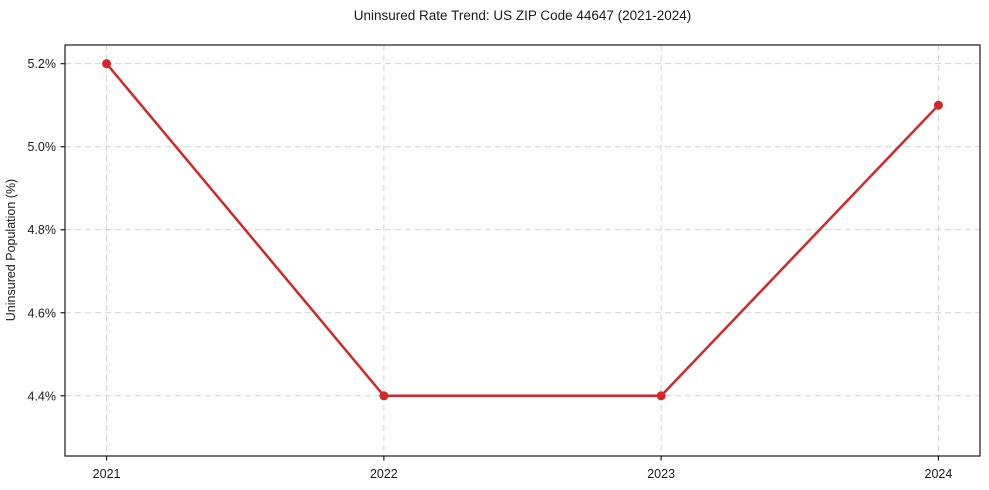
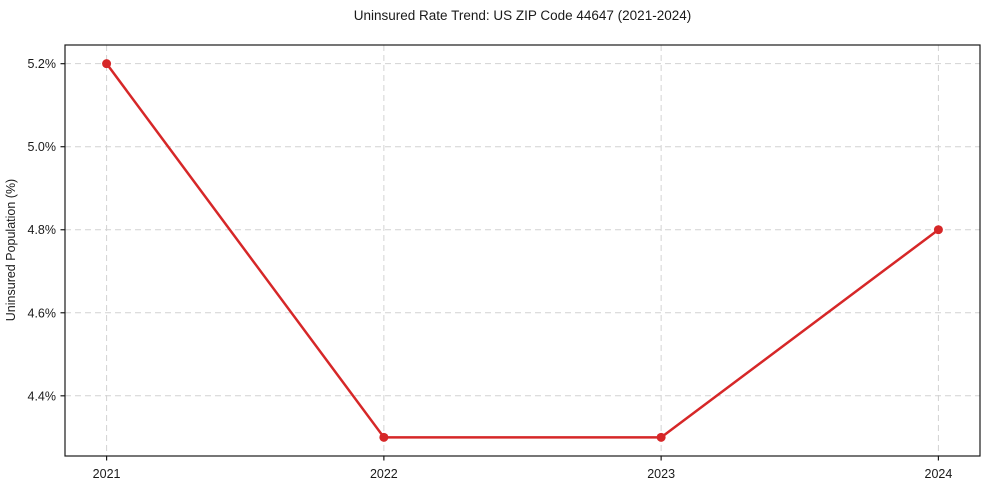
2022: 4.4% -> 4.3%
2023: 4.4% -> 4.3%
2024: 5.1% -> 4.8%
